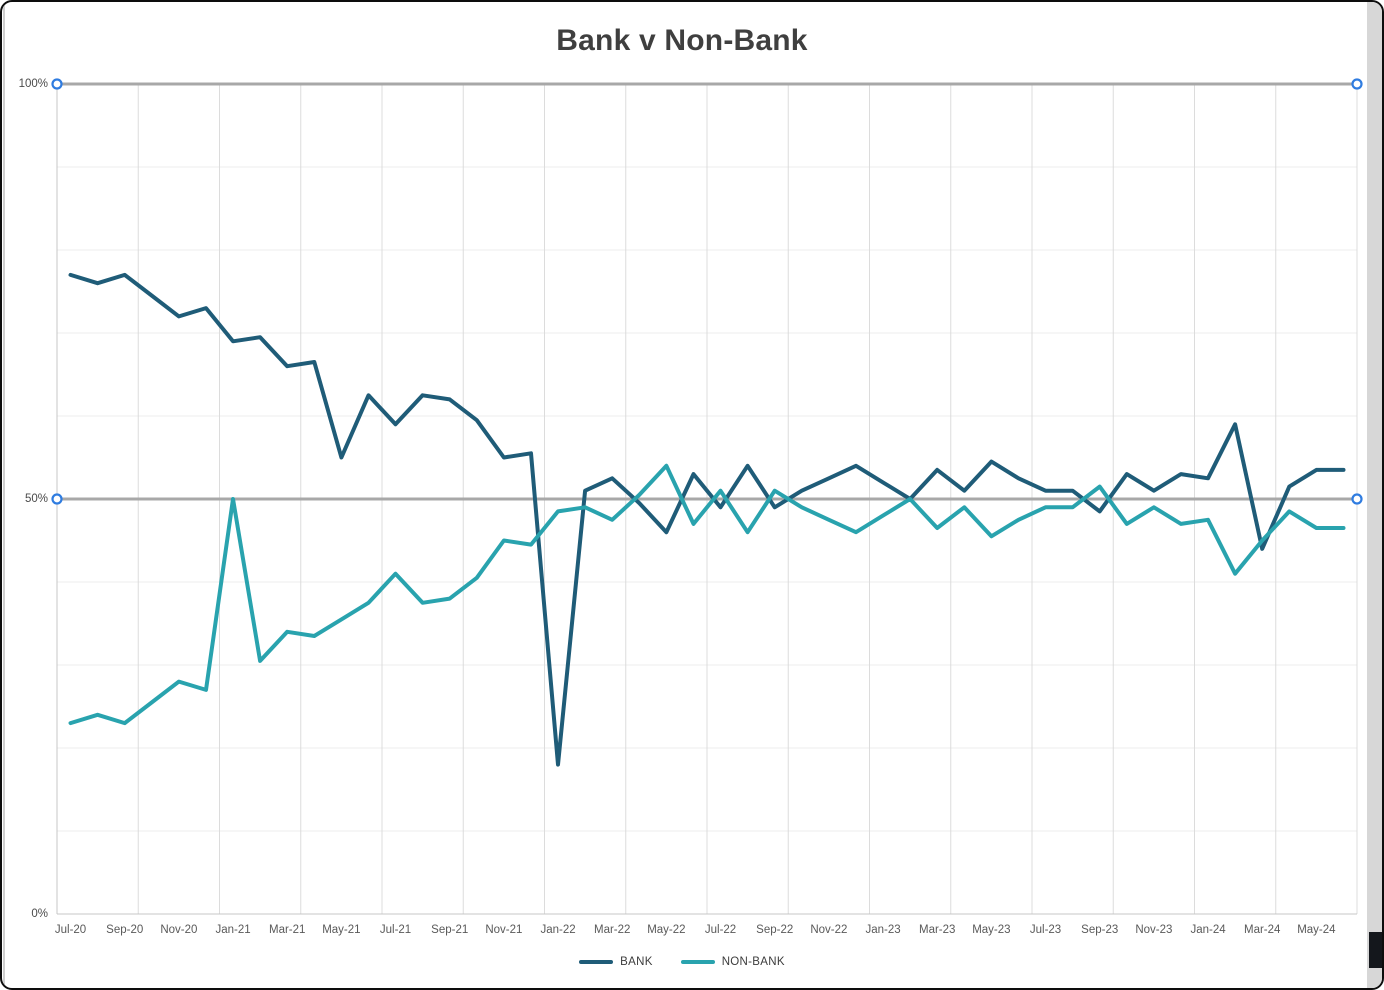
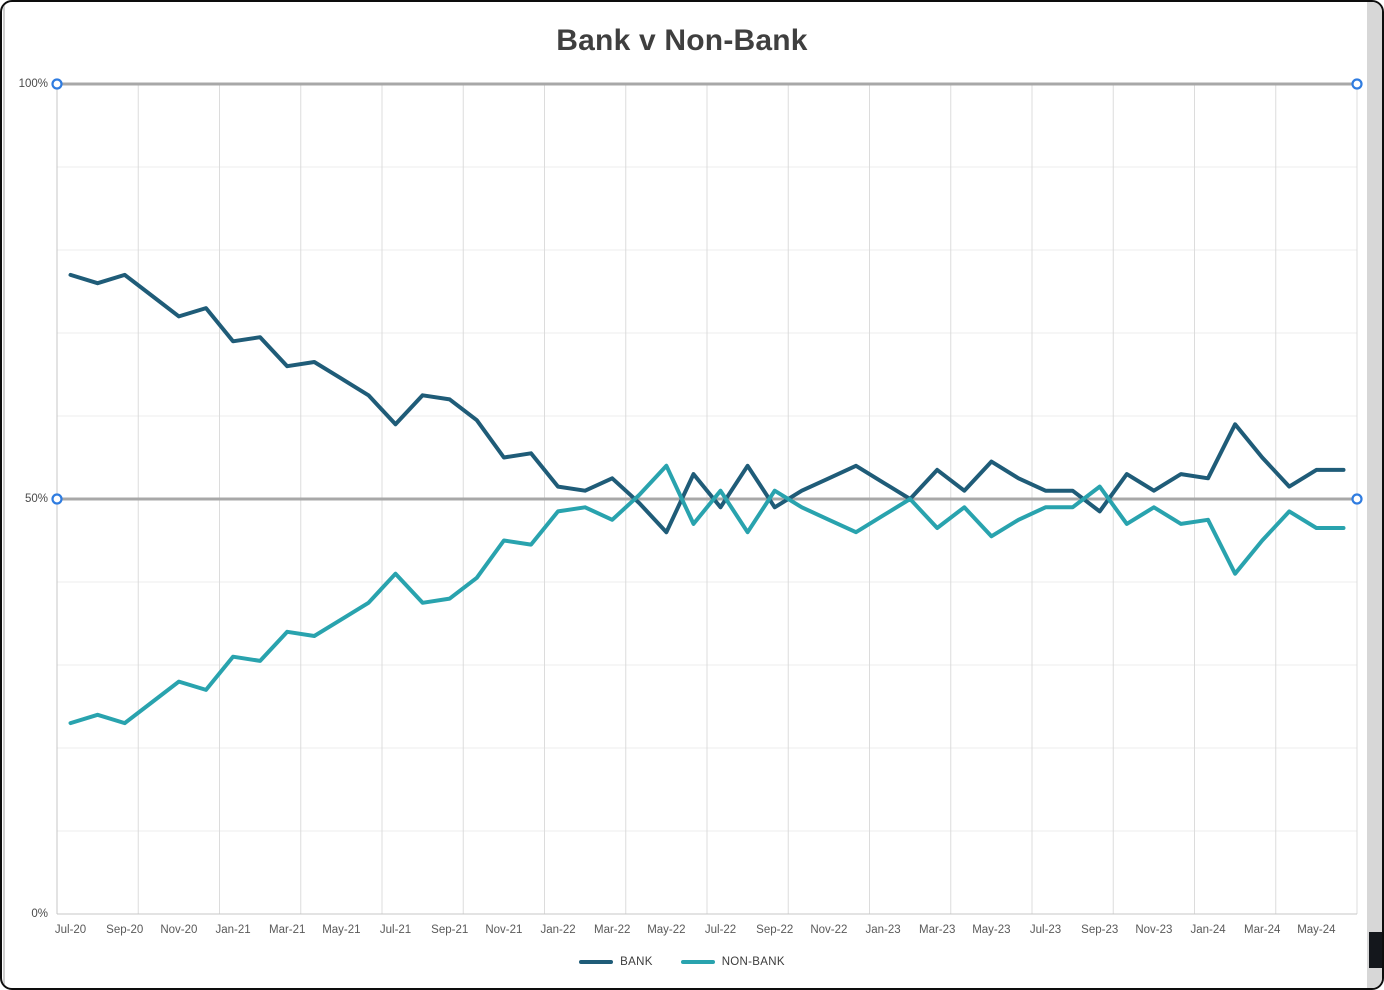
NON-BANK/Jan-21: 50% -> 31%
BANK/May-21: 55% -> 64%
BANK/Jan-22: 18% -> 52%
BANK/Mar-24: 44% -> 55%
